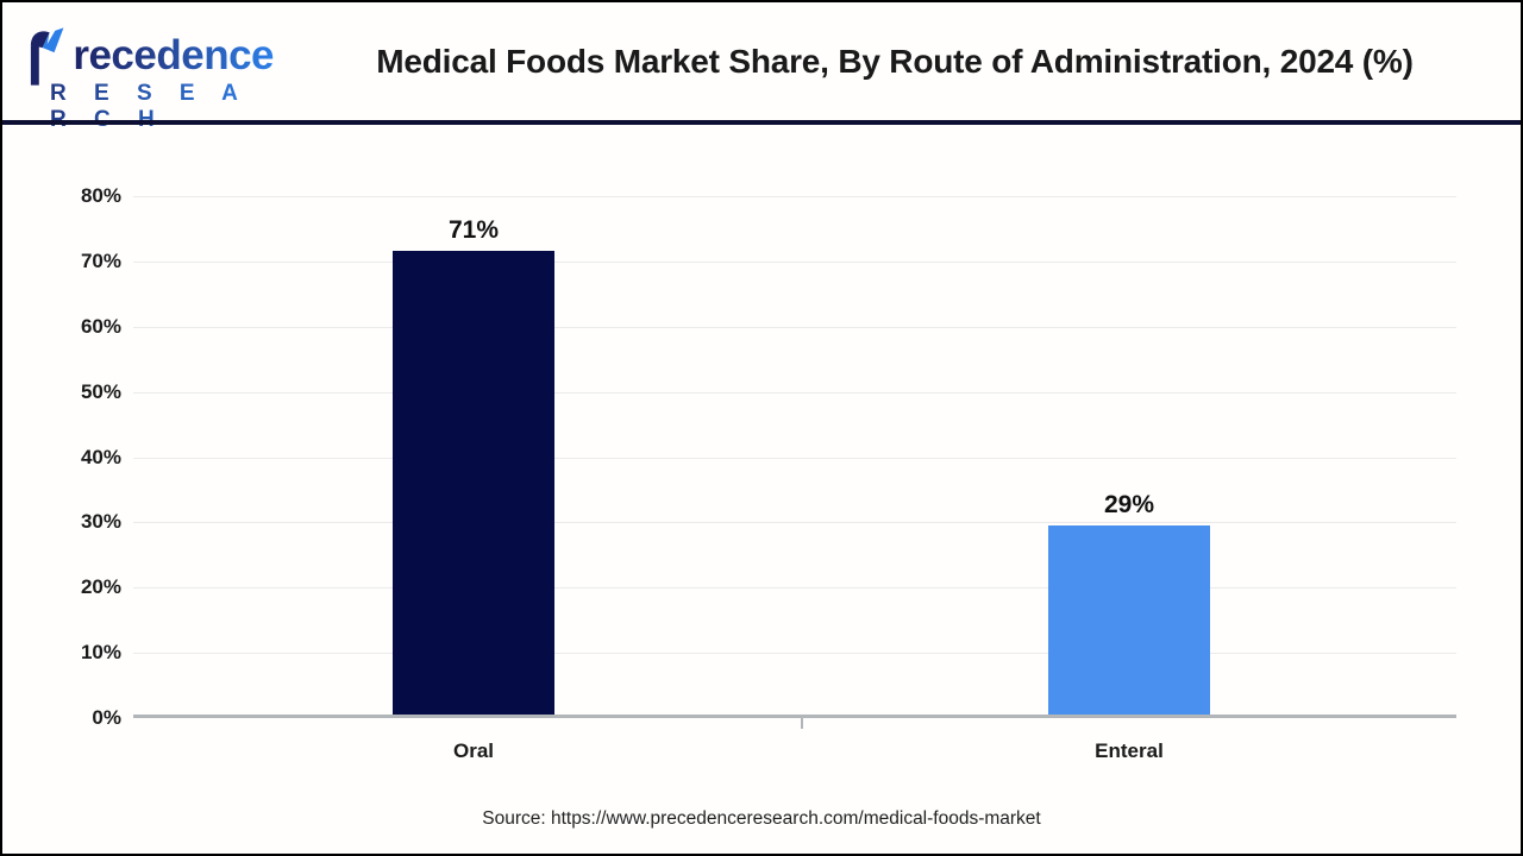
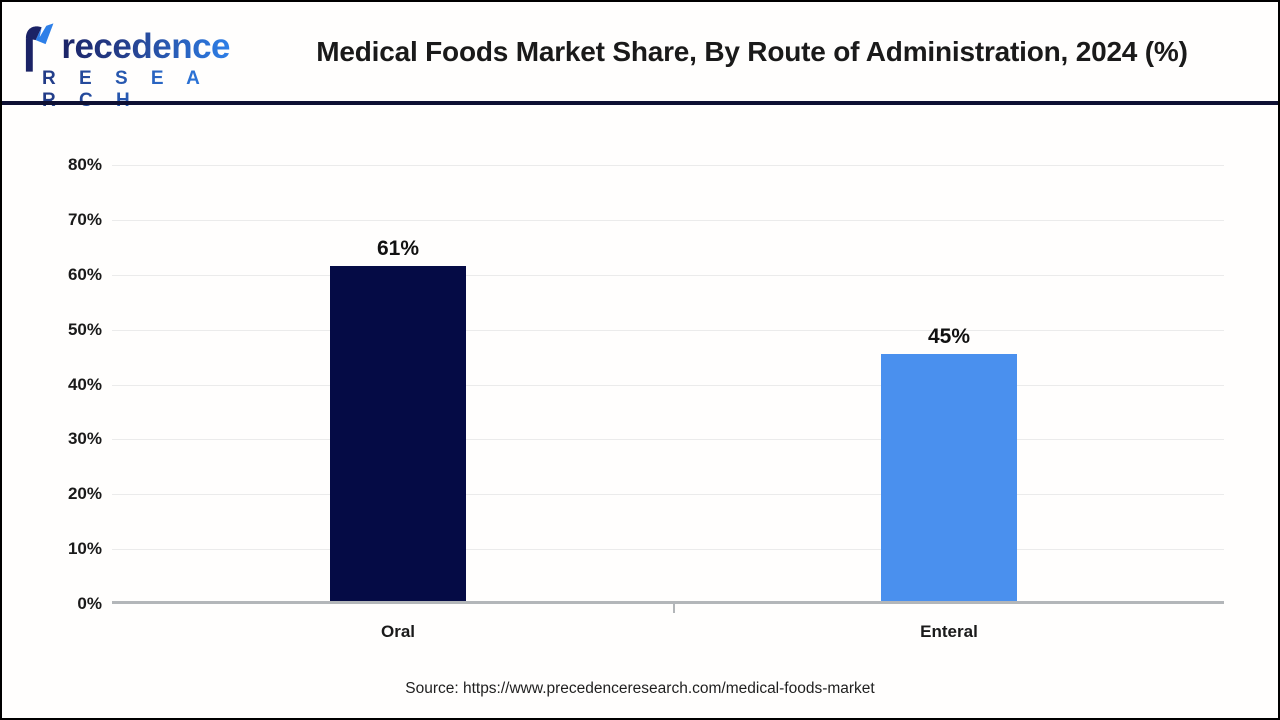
Oral: 71% -> 61%
Enteral: 29% -> 45%
